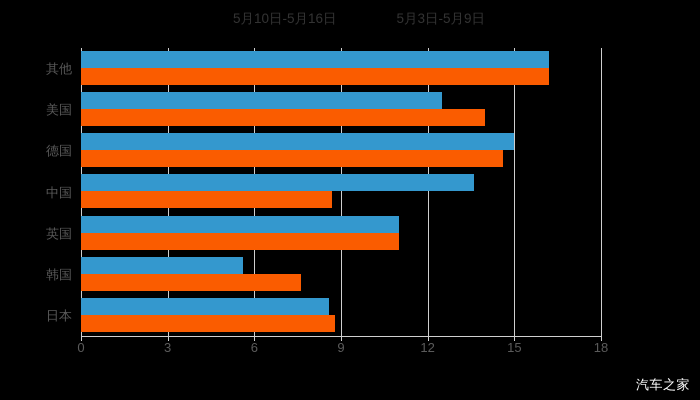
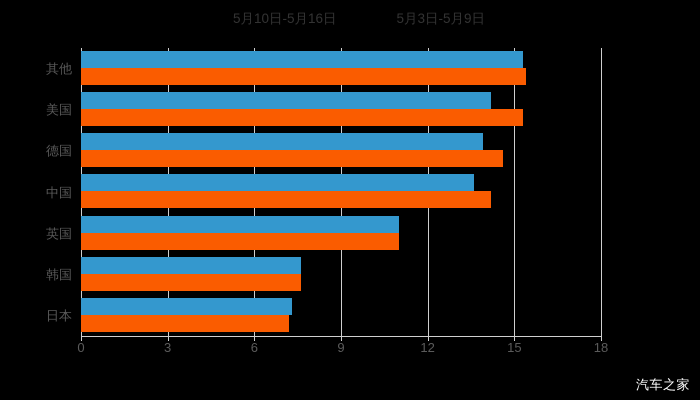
5月10日-5月16日/其他: 16.2 -> 15.3
5月3日-5月9日/其他: 16.2 -> 15.4
5月10日-5月16日/美国: 12.5 -> 14.2
5月3日-5月9日/美国: 14.0 -> 15.3
5月10日-5月16日/德国: 15.0 -> 13.9
5月3日-5月9日/中国: 8.7 -> 14.2
5月10日-5月16日/韩国: 5.6 -> 7.6
5月10日-5月16日/日本: 8.6 -> 7.3
5月3日-5月9日/日本: 8.8 -> 7.2
